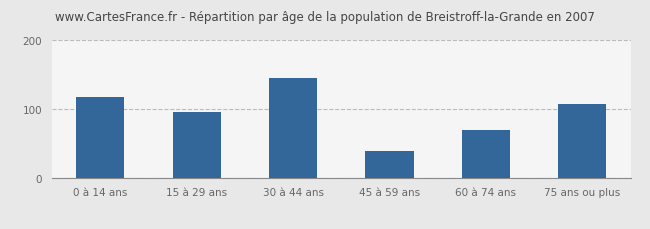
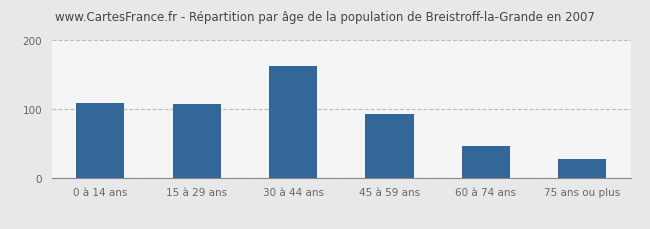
0 à 14 ans: 118 -> 110
15 à 29 ans: 96 -> 108
30 à 44 ans: 146 -> 163
45 à 59 ans: 40 -> 94
60 à 74 ans: 70 -> 47
75 ans ou plus: 108 -> 28
